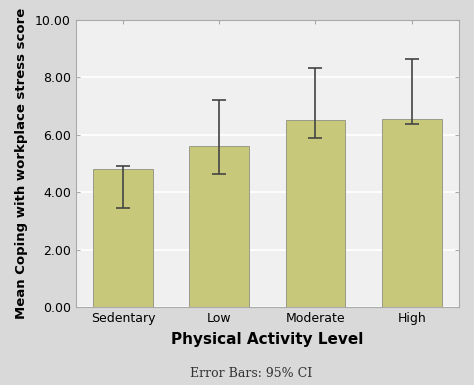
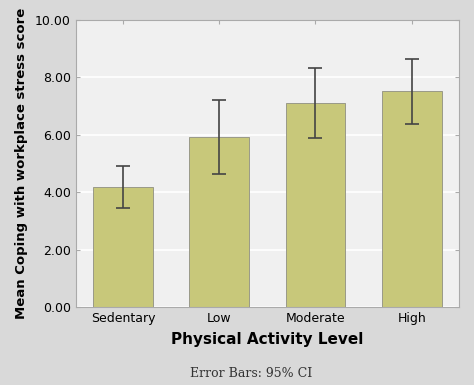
Sedentary: 4.80 -> 4.18
Low: 5.60 -> 5.92
Moderate: 6.50 -> 7.10
High: 6.55 -> 7.52
